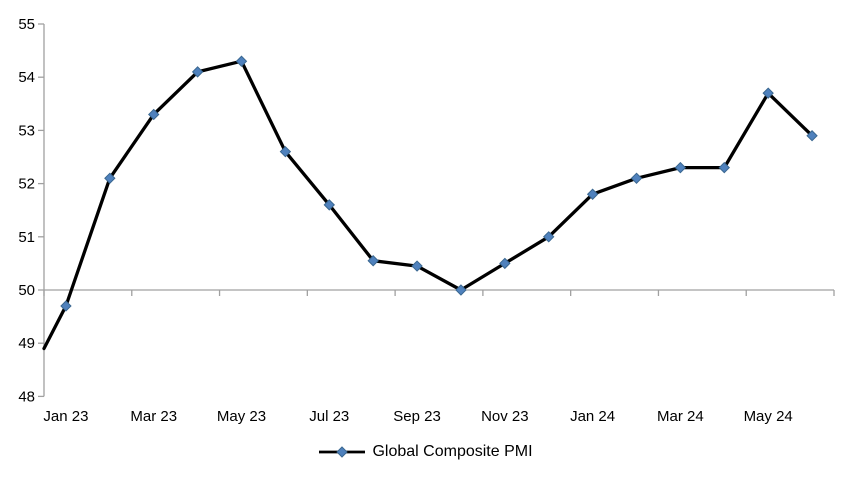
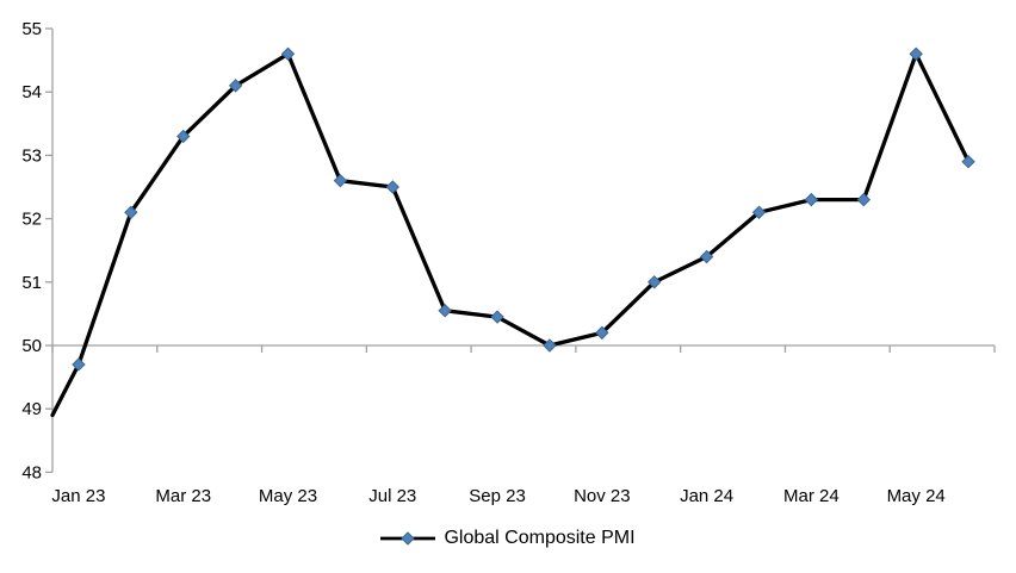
May 23: 54.3 -> 54.6
Jul 23: 51.6 -> 52.5
Nov 23: 50.5 -> 50.2
Jan 24: 51.8 -> 51.4
May 24: 53.7 -> 54.6
